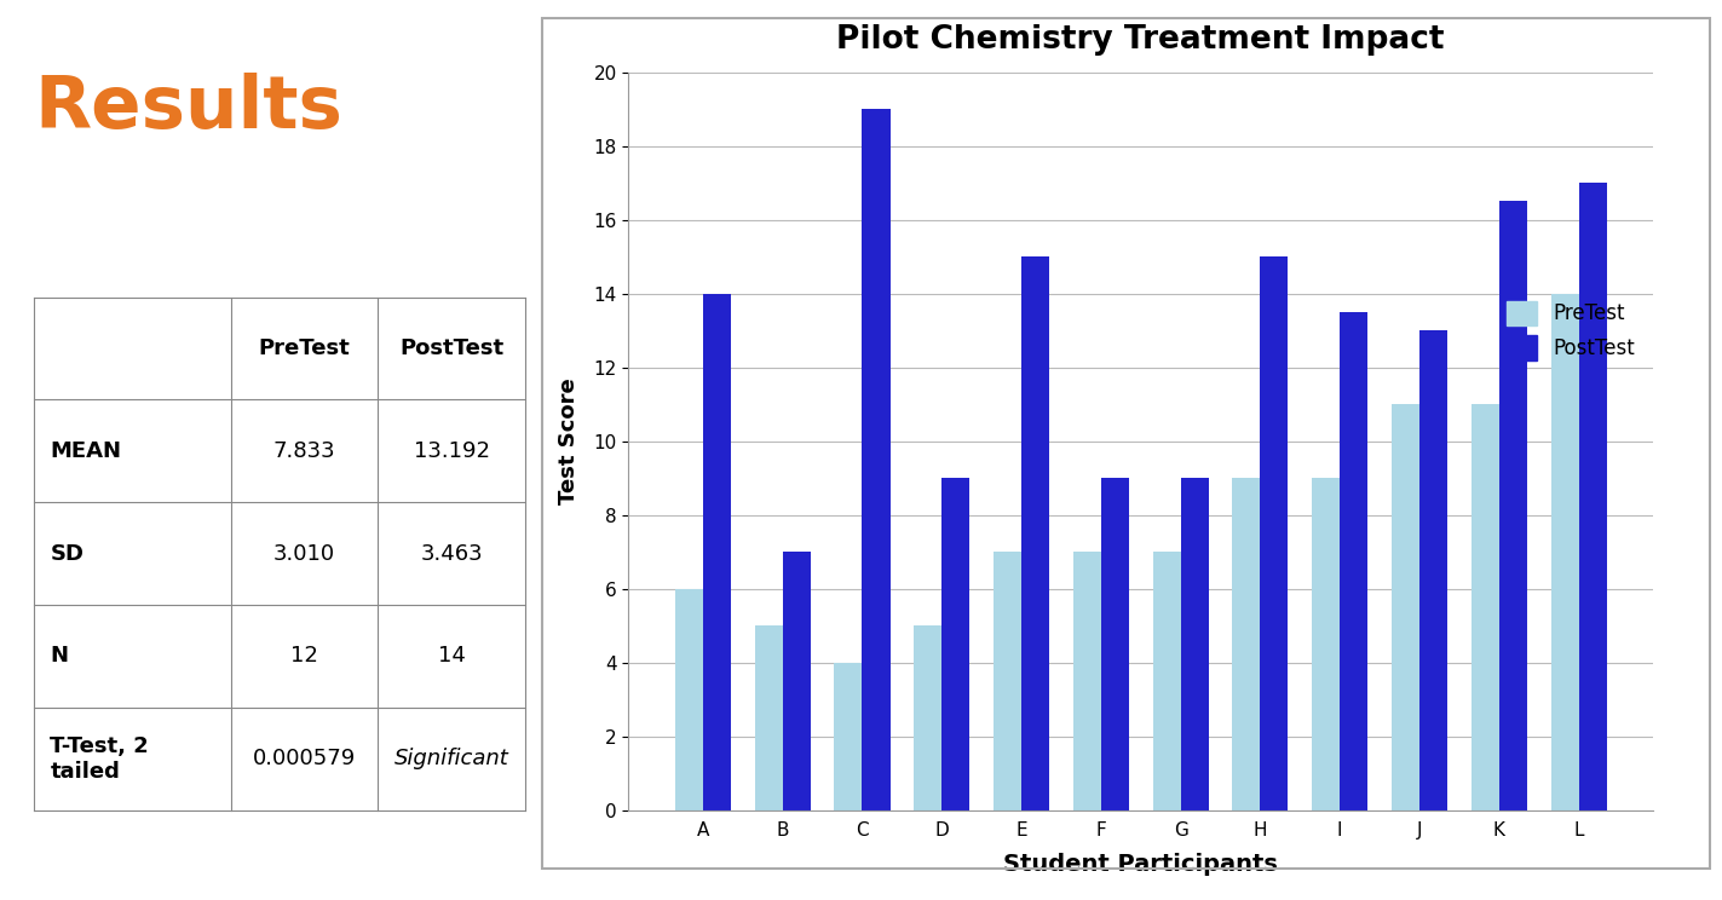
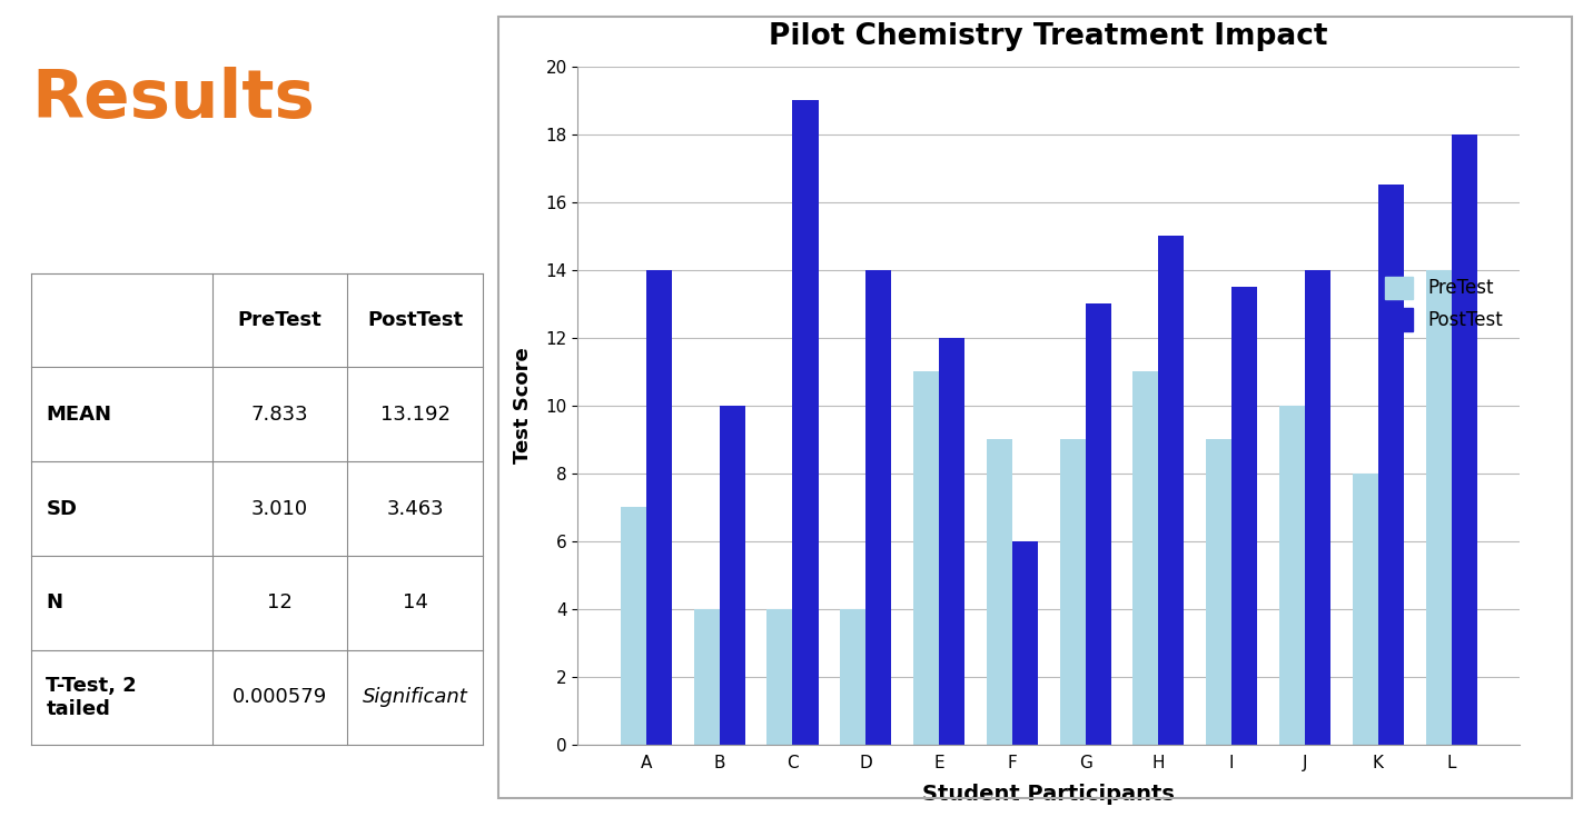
PreTest/A: 6 -> 7
PreTest/B: 5 -> 4
PostTest/B: 7.0 -> 10.0
PreTest/D: 5 -> 4
PostTest/D: 9.0 -> 14.0
PreTest/E: 7 -> 11
PostTest/E: 15.0 -> 12.0
PreTest/F: 7 -> 9
PostTest/F: 9.0 -> 6.0
PreTest/G: 7 -> 9
PostTest/G: 9.0 -> 13.0
PreTest/H: 9 -> 11
PreTest/J: 11 -> 10
PostTest/J: 13.0 -> 14.0
PreTest/K: 11 -> 8
PostTest/L: 17.0 -> 18.0
